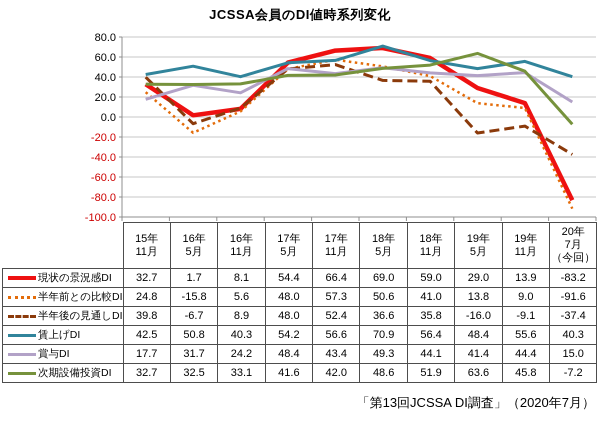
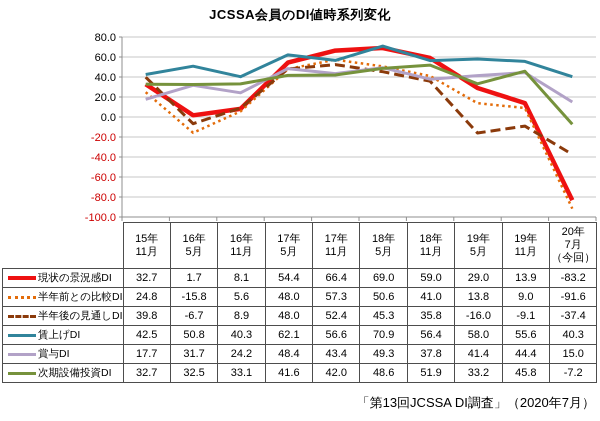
賃上げDI/17年5月: 54.2 -> 62.1
半年後の見通しDI/18年5月: 36.6 -> 45.3
賞与DI/18年11月: 44.1 -> 37.8
賃上げDI/19年5月: 48.4 -> 58.0
次期設備投資DI/19年5月: 63.6 -> 33.2
